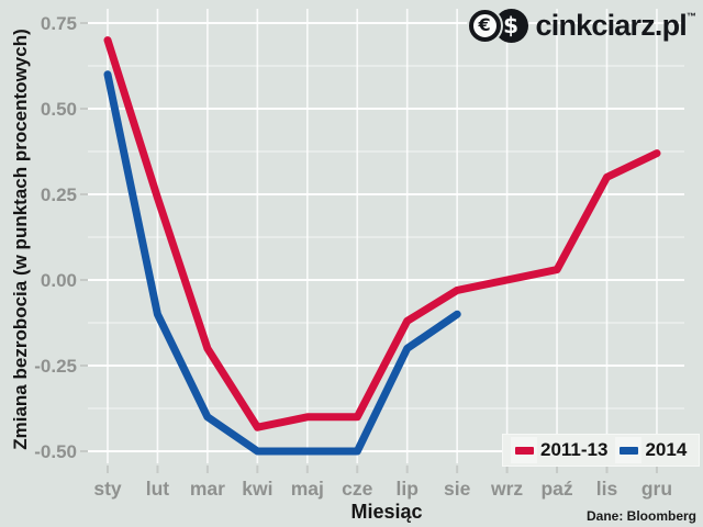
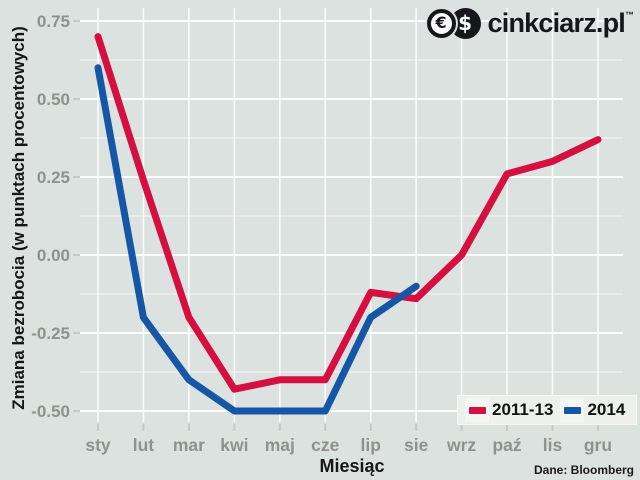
2014/lut: -0.1 -> -0.2
2011-13/sie: -0.03 -> -0.14
2011-13/paź: 0.03 -> 0.26
